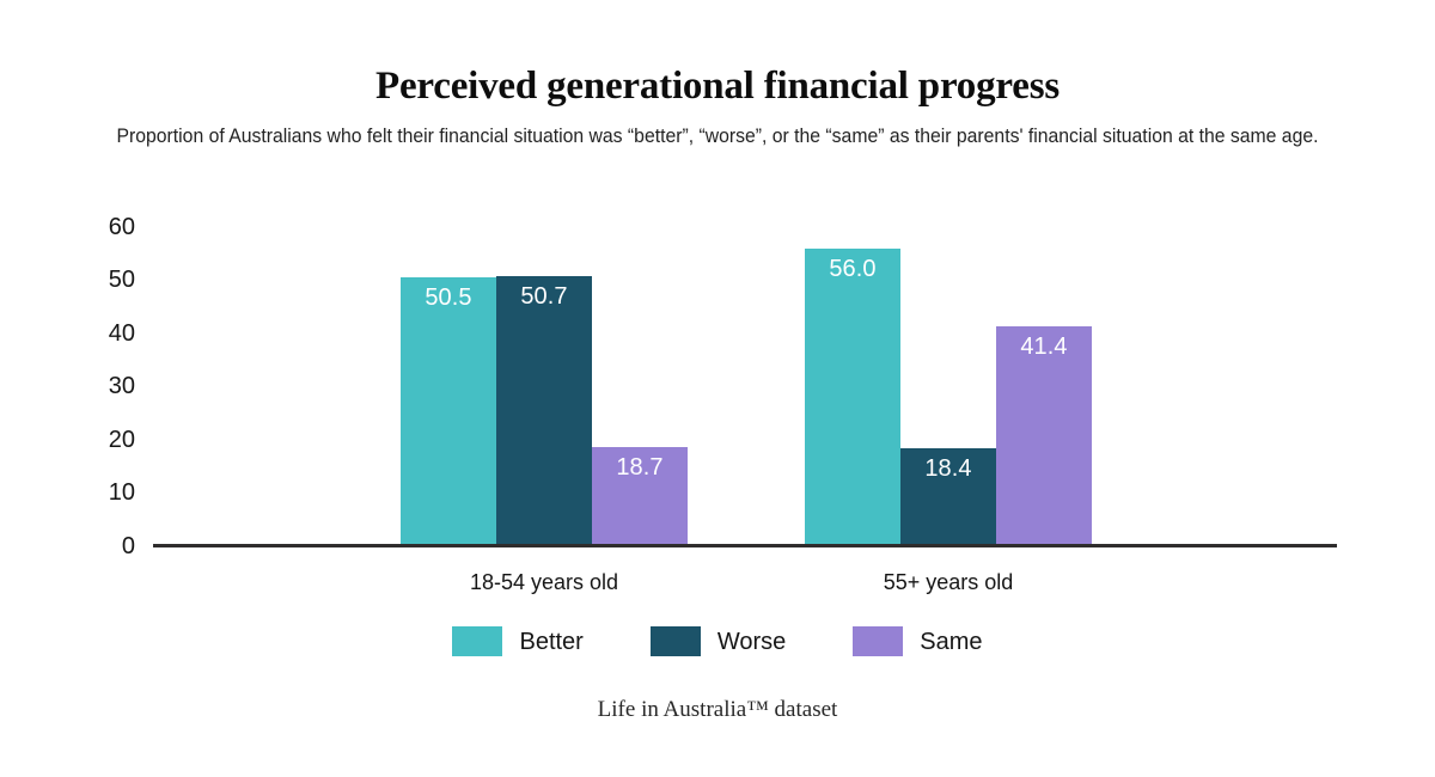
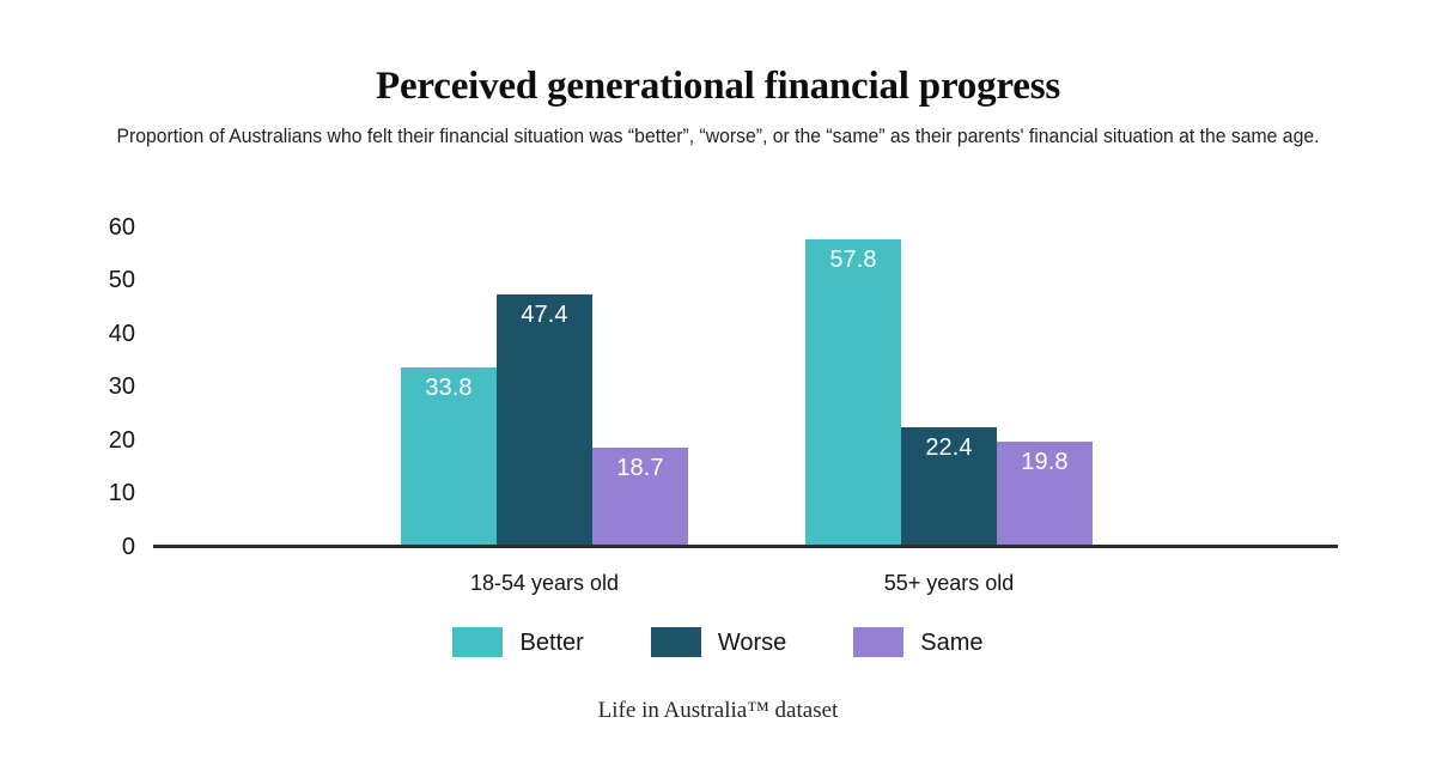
Better/18-54 years old: 50.5 -> 33.8
Worse/18-54 years old: 50.7 -> 47.4
Better/55+ years old: 56.0 -> 57.8
Worse/55+ years old: 18.4 -> 22.4
Same/55+ years old: 41.4 -> 19.8
